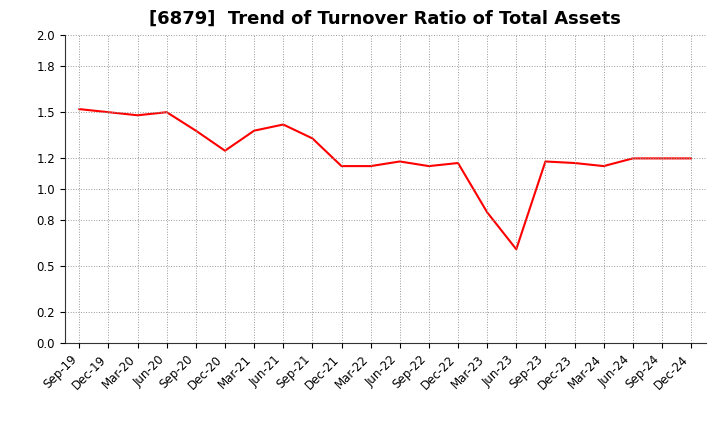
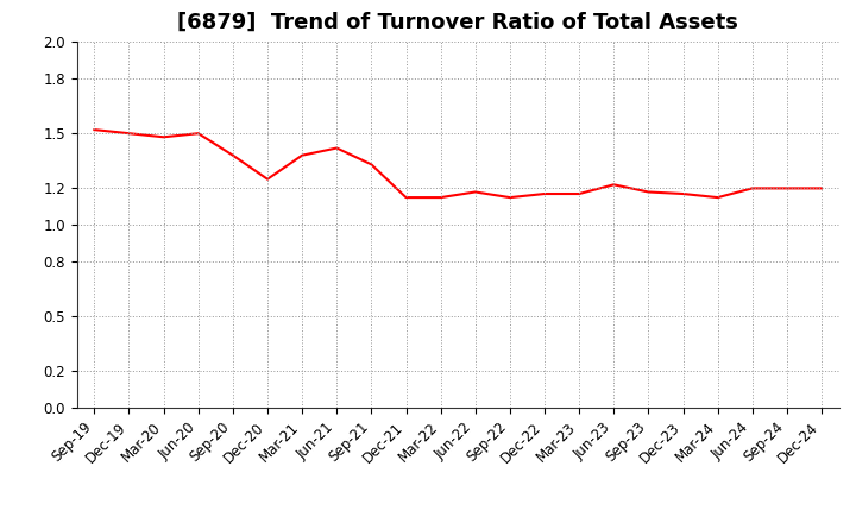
Mar-23: 0.85 -> 1.17
Jun-23: 0.61 -> 1.22
